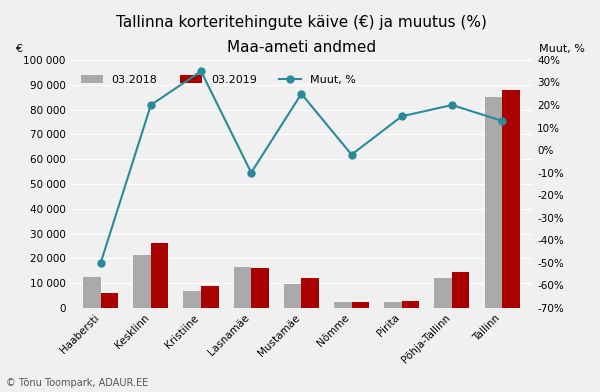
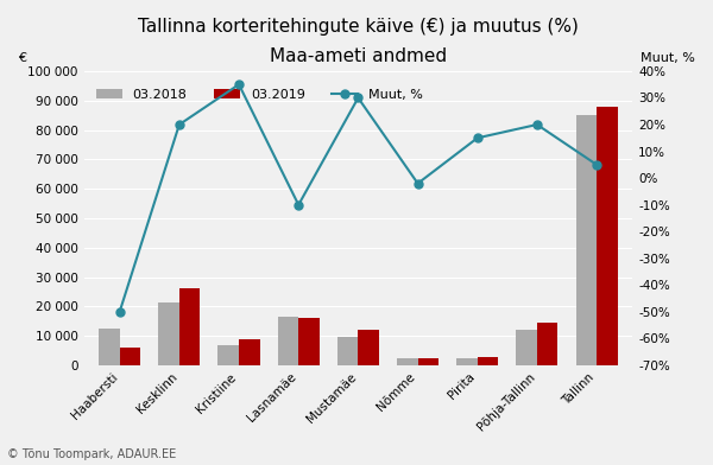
Muut, %/Mustamäe: 25% -> 30%
Muut, %/Tallinn: 13% -> 5%
